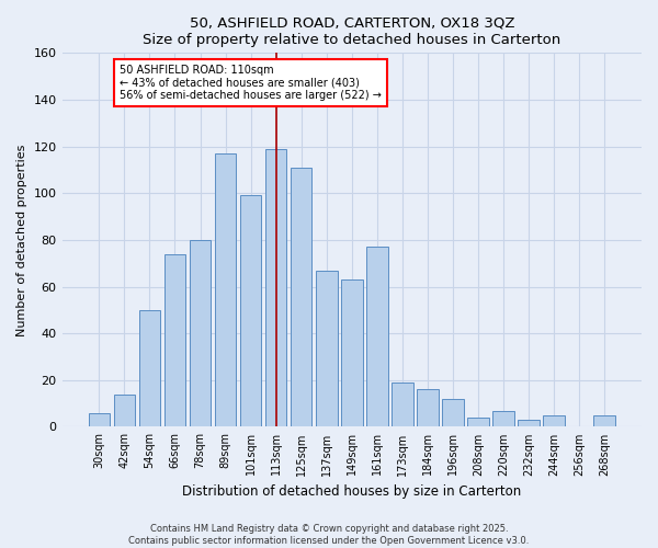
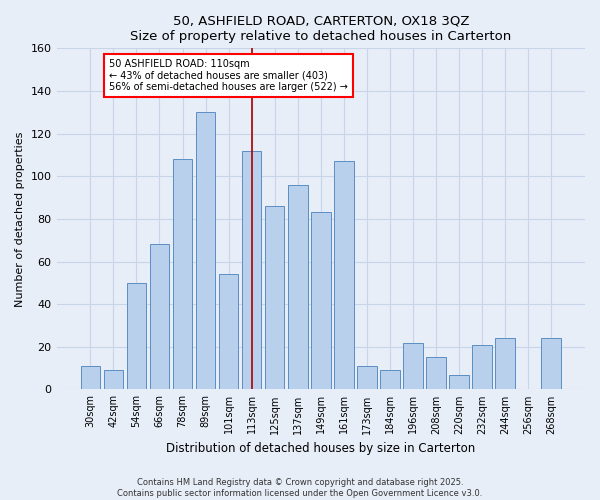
30sqm: 6 -> 11
42sqm: 14 -> 9
66sqm: 74 -> 68
78sqm: 80 -> 108
89sqm: 117 -> 130
101sqm: 99 -> 54
113sqm: 119 -> 112
125sqm: 111 -> 86
137sqm: 67 -> 96
149sqm: 63 -> 83
161sqm: 77 -> 107
173sqm: 19 -> 11
184sqm: 16 -> 9
196sqm: 12 -> 22
208sqm: 4 -> 15
232sqm: 3 -> 21
244sqm: 5 -> 24
268sqm: 5 -> 24
